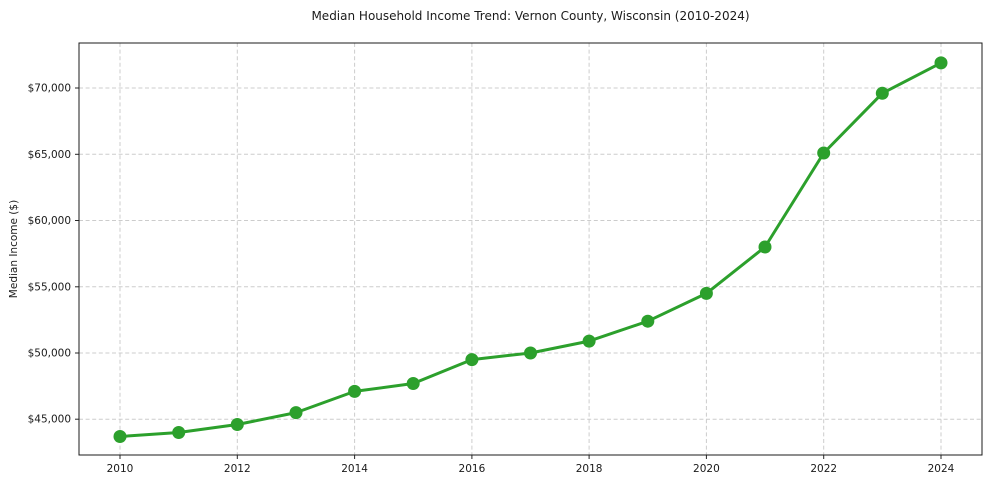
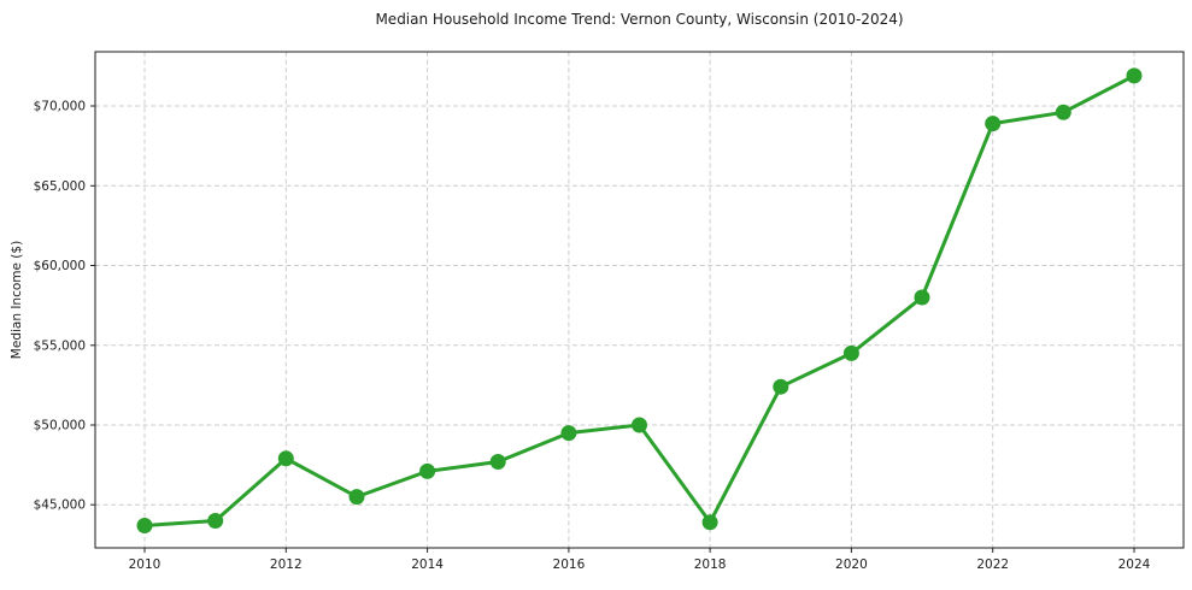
2012: $44600 -> $47900
2018: $50900 -> $43900
2022: $65100 -> $68900
